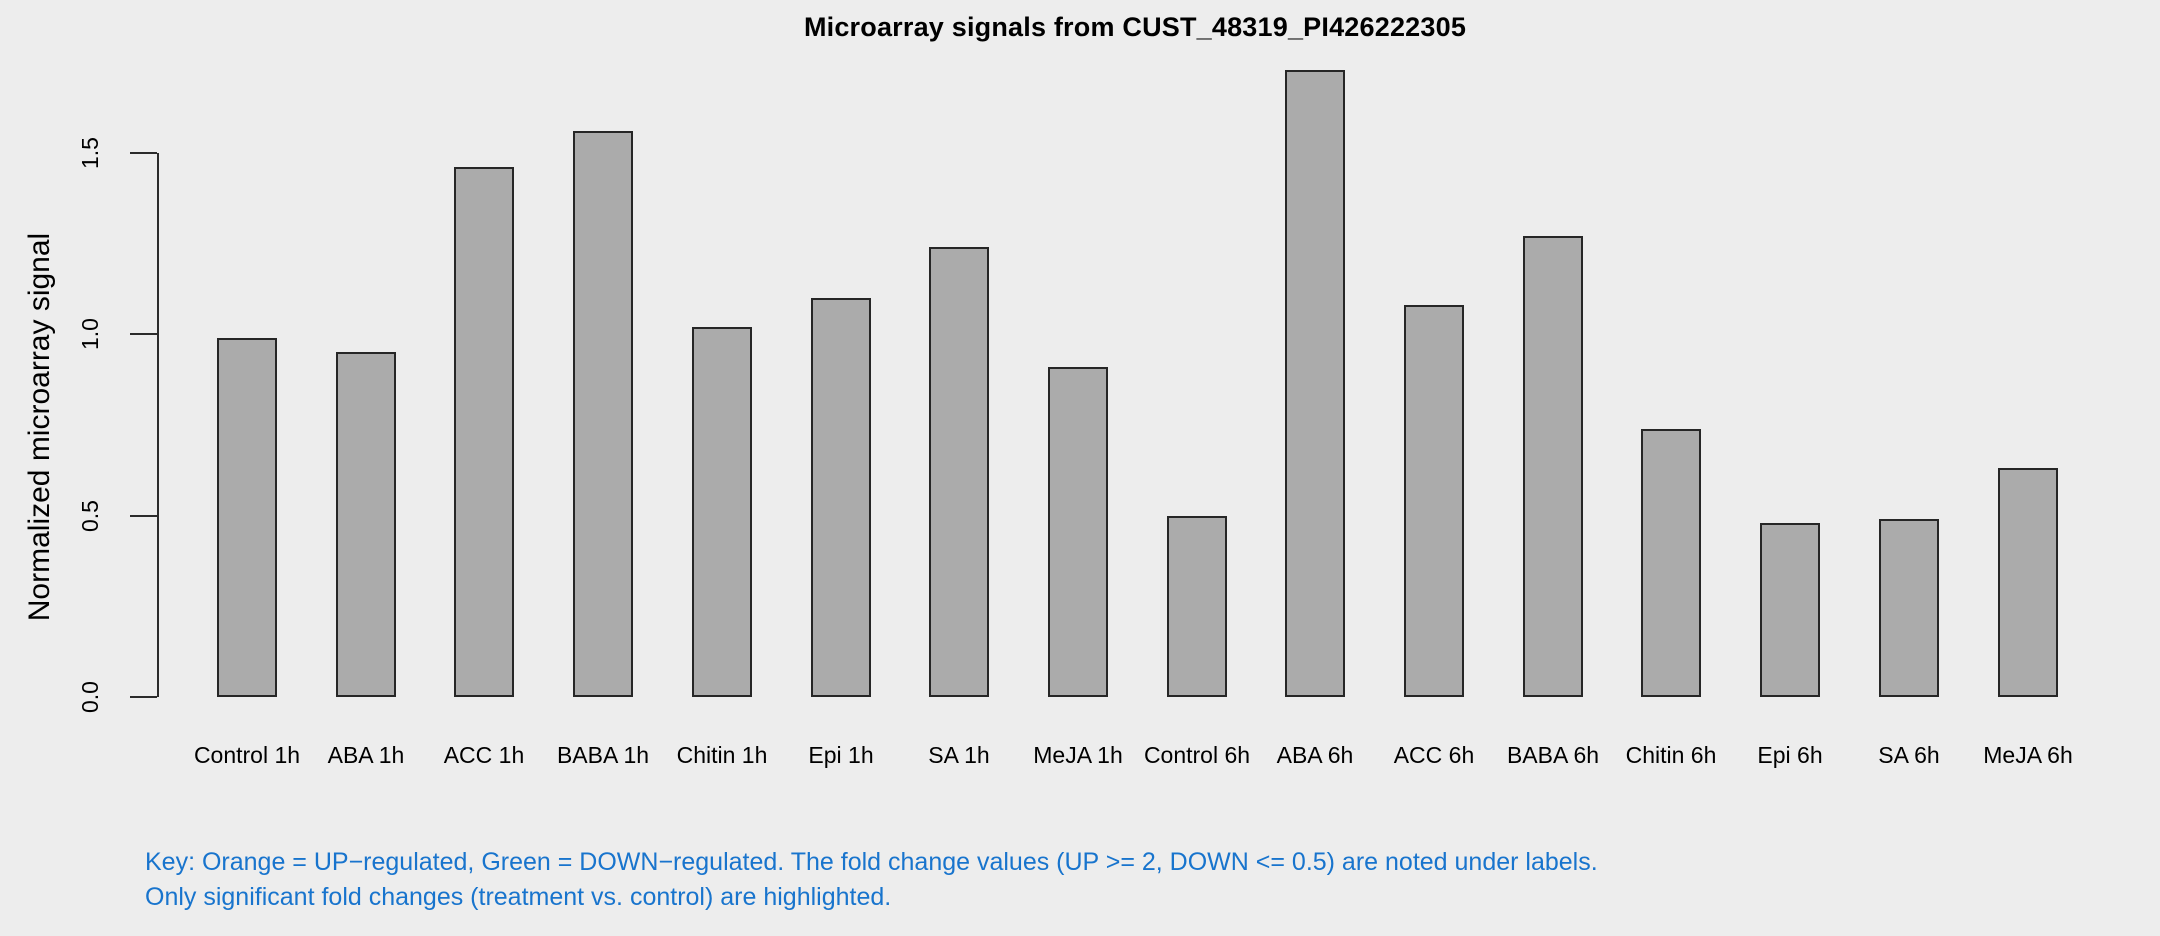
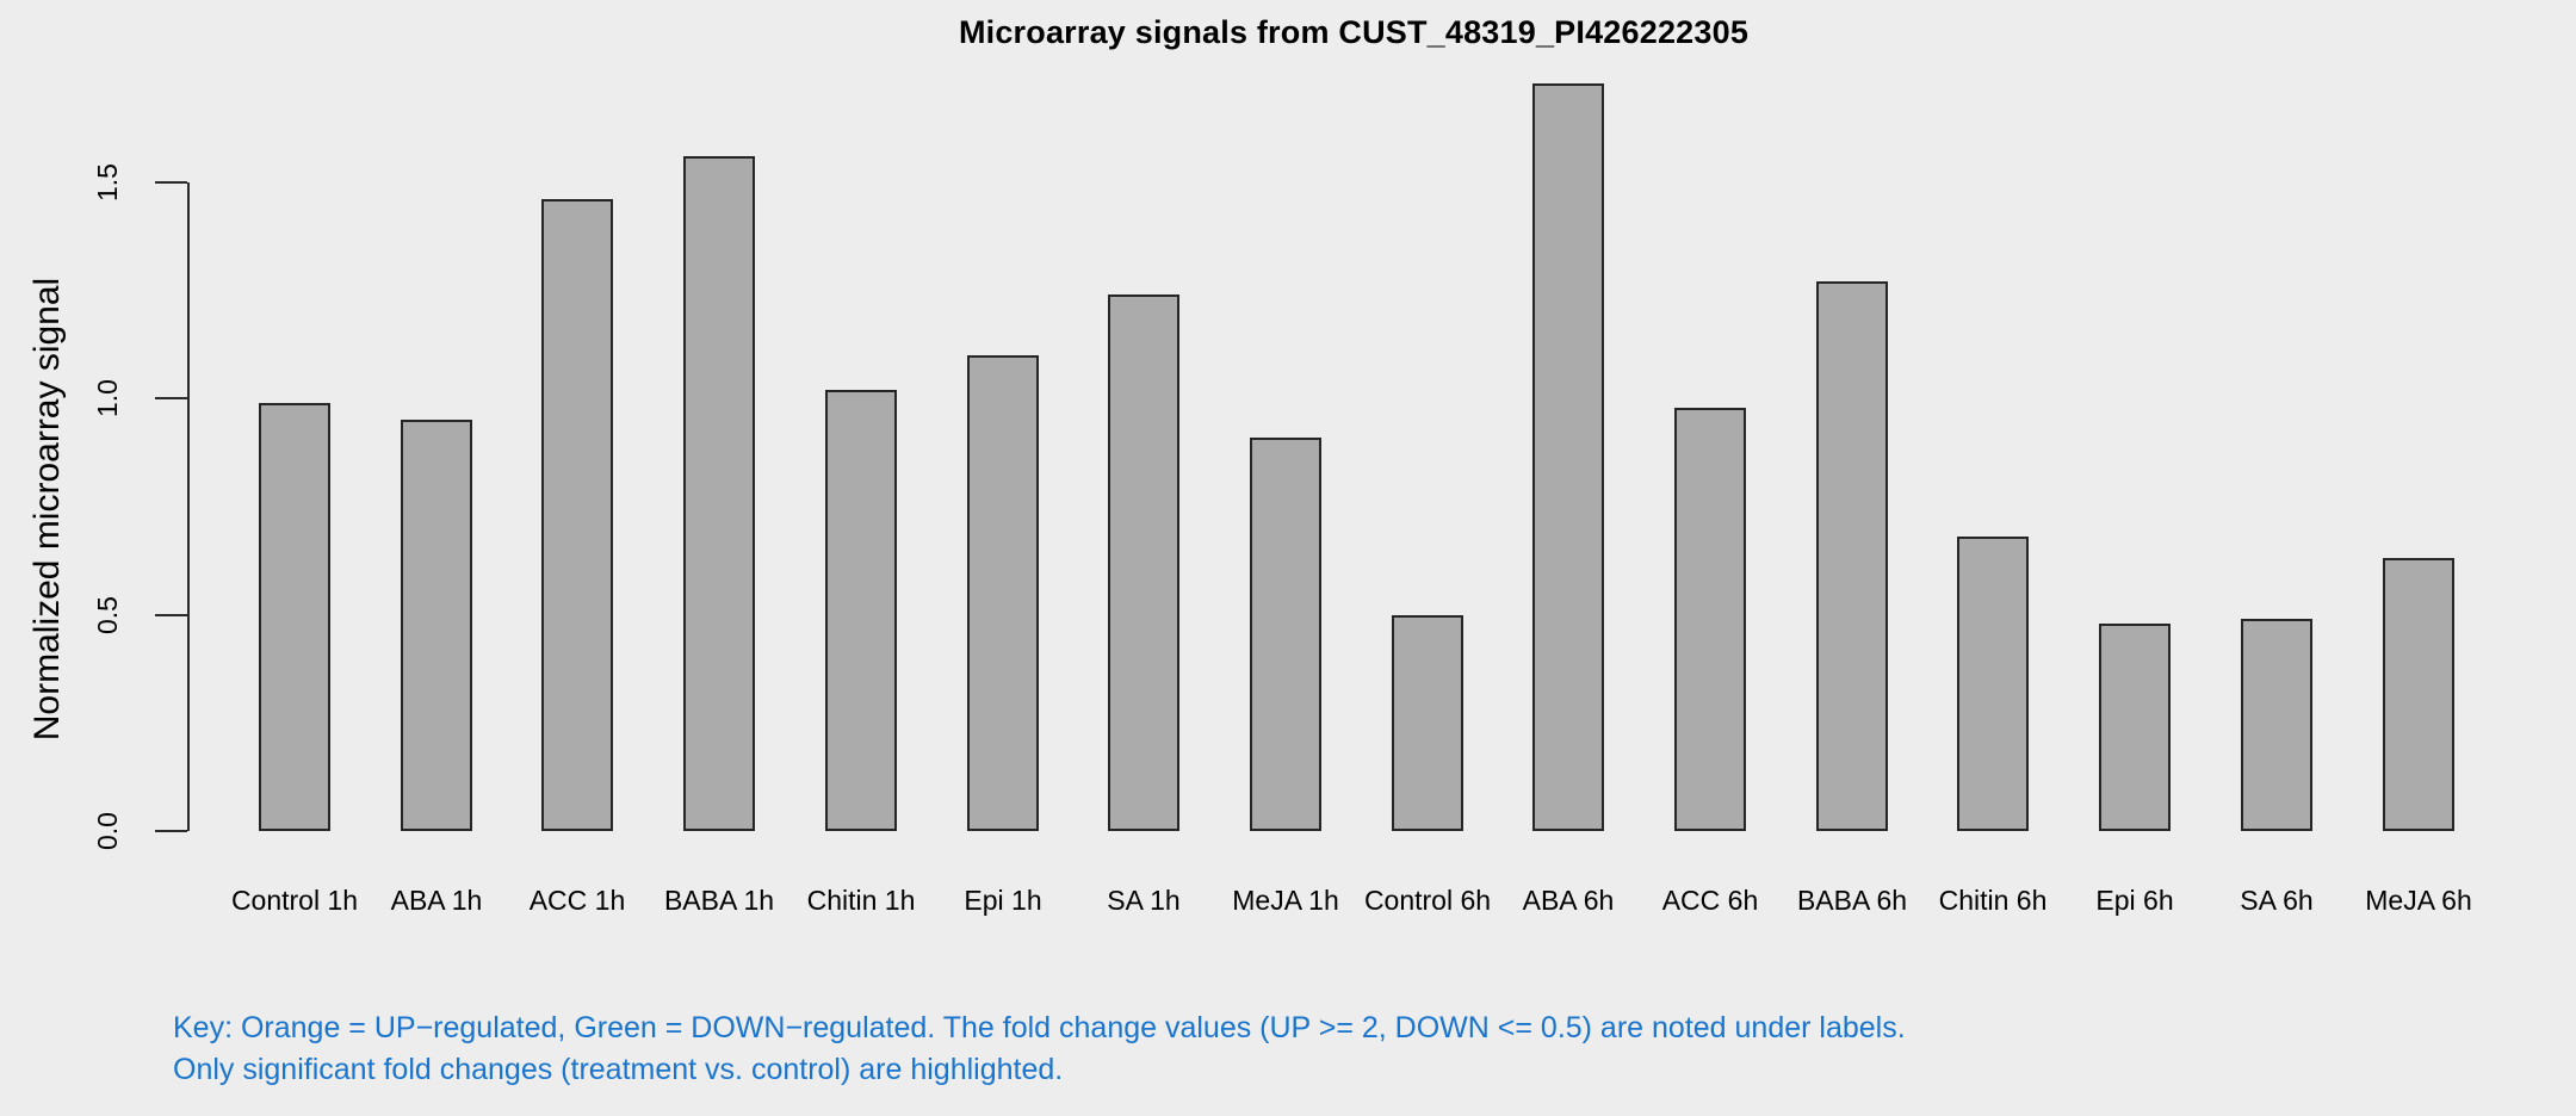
ACC 6h: 1.08 -> 0.98
Chitin 6h: 0.74 -> 0.68
